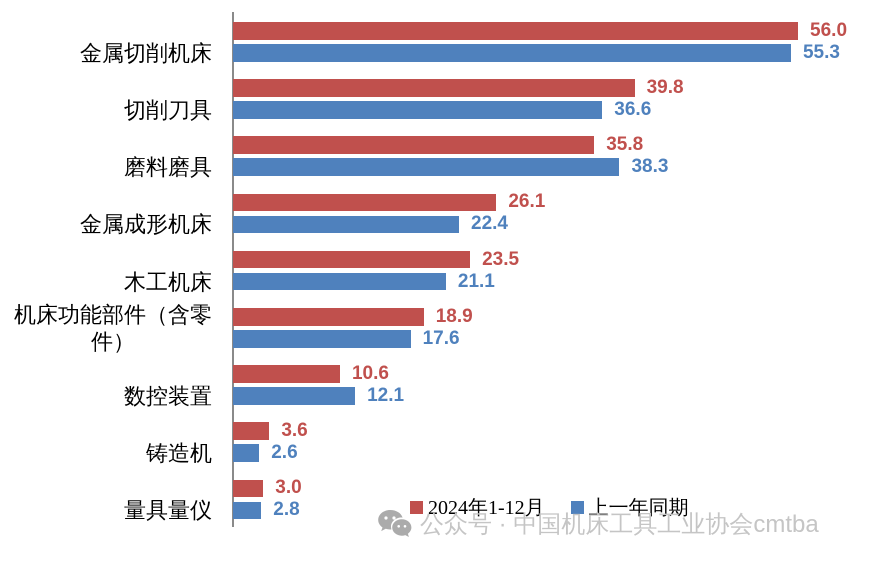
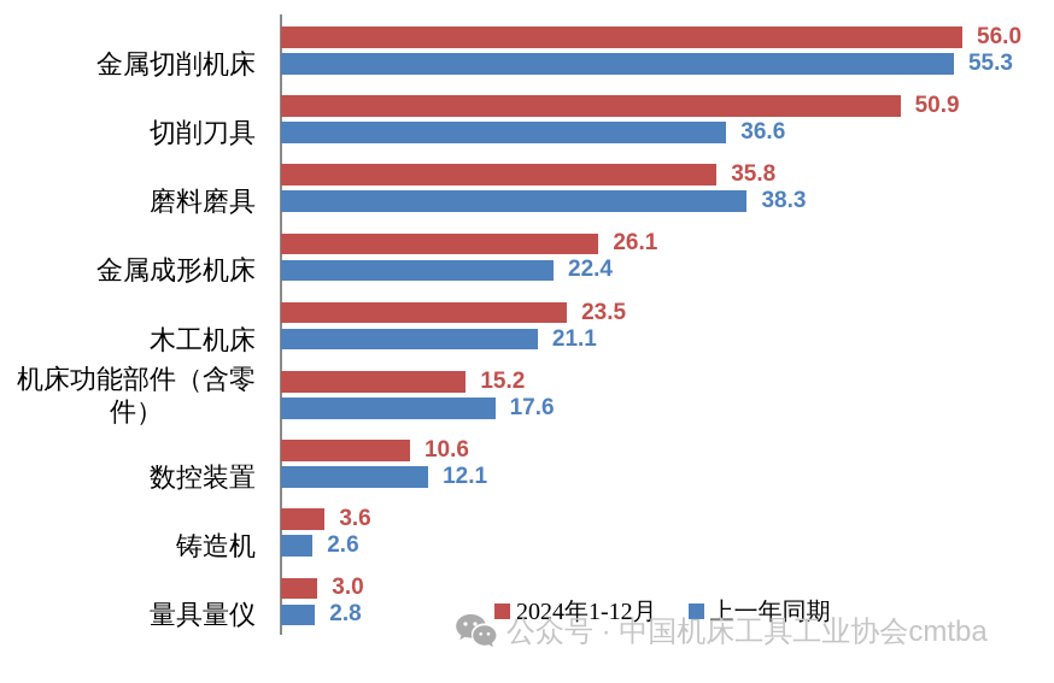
2024年1-12月/切削刀具: 39.8 -> 50.9
2024年1-12月/机床功能部件（含零件）: 18.9 -> 15.2
